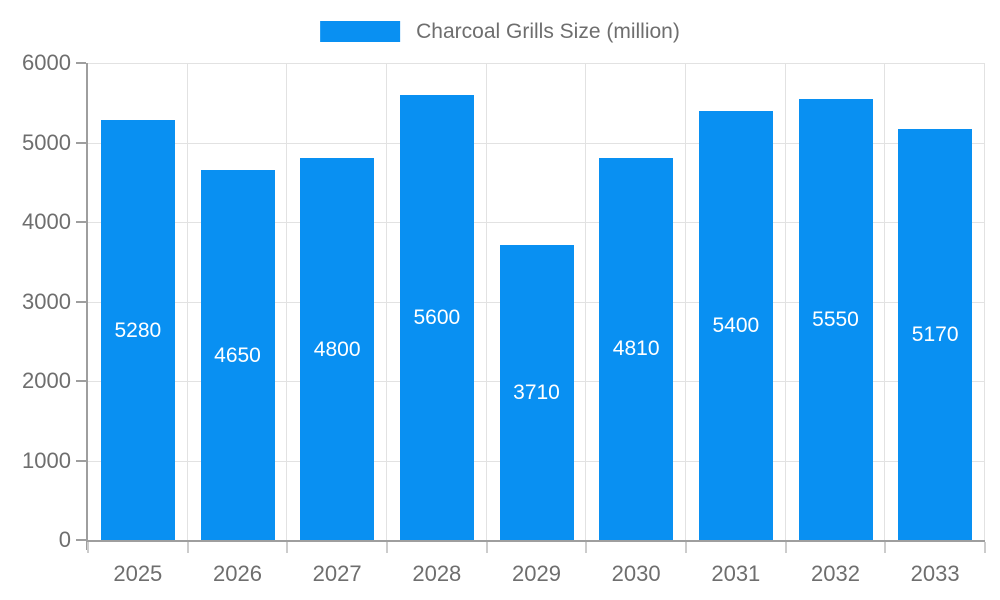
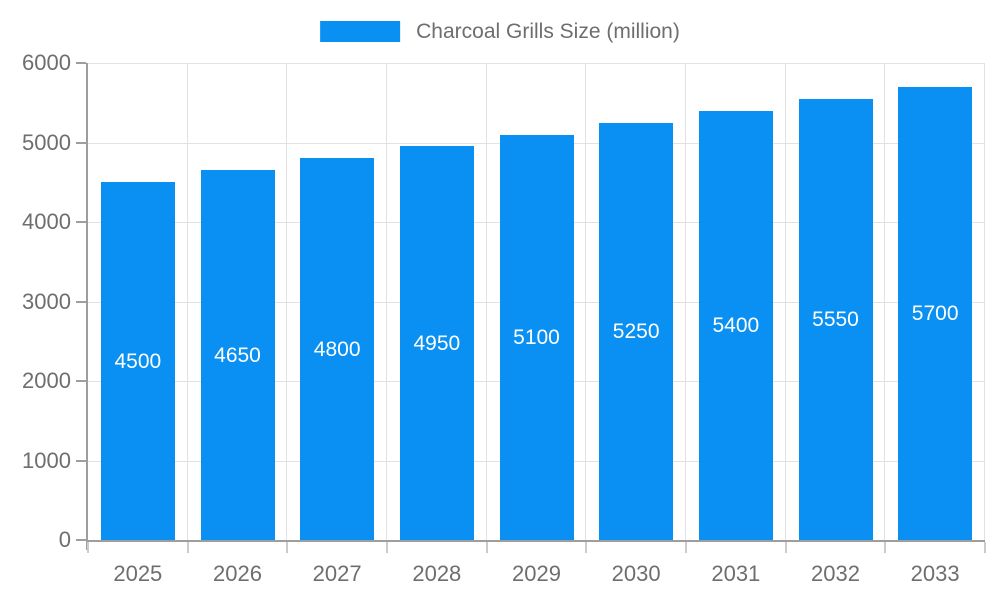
2025: 5280 -> 4500
2028: 5600 -> 4950
2029: 3710 -> 5100
2030: 4810 -> 5250
2033: 5170 -> 5700
